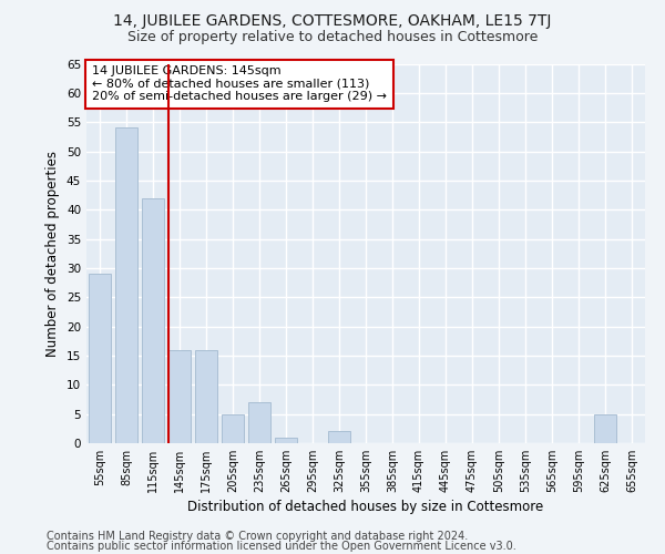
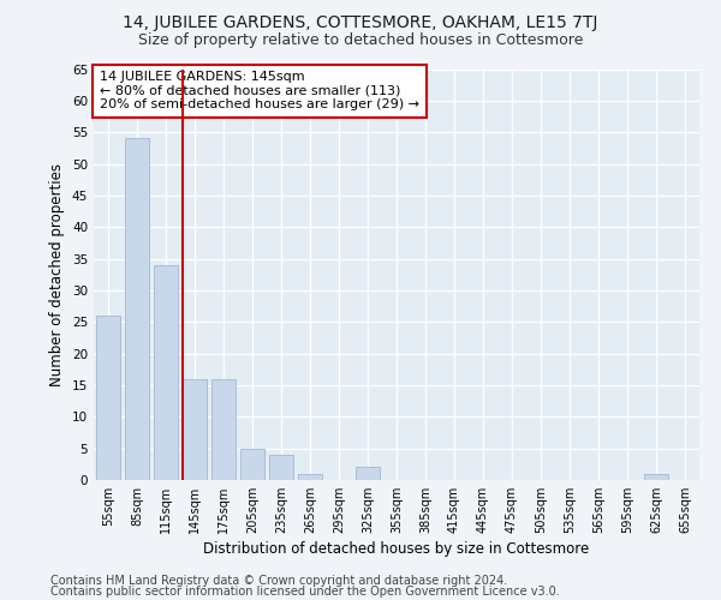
55sqm: 29 -> 26
115sqm: 42 -> 34
235sqm: 7 -> 4
625sqm: 5 -> 1
